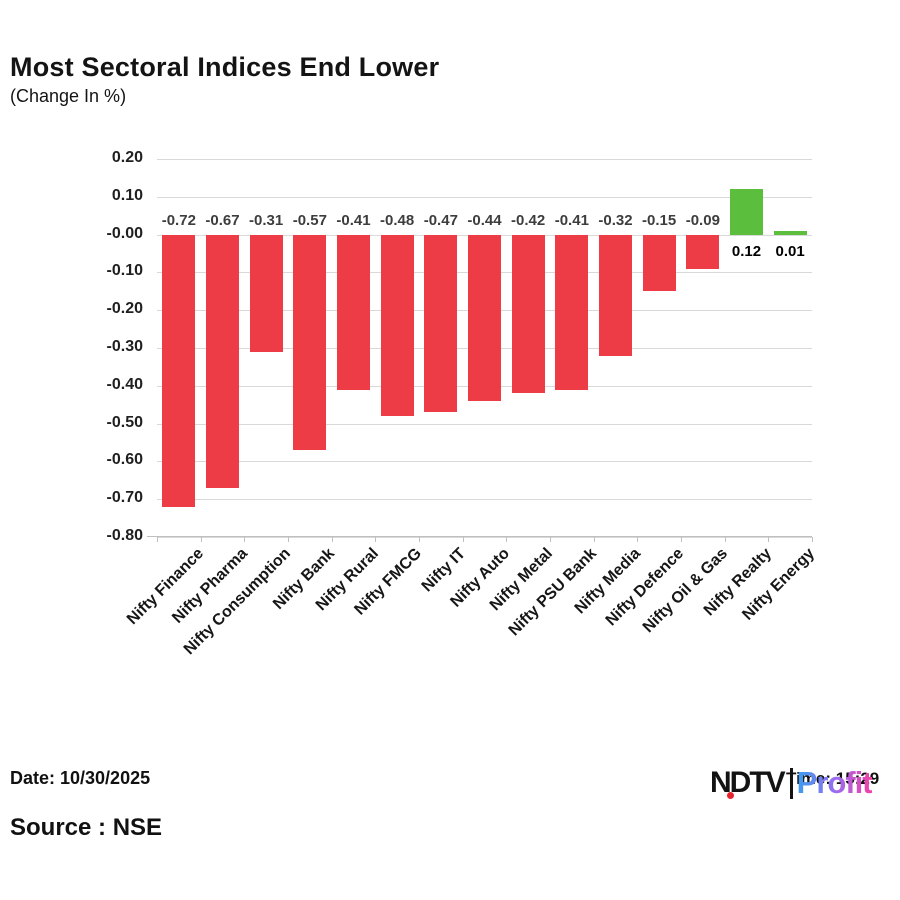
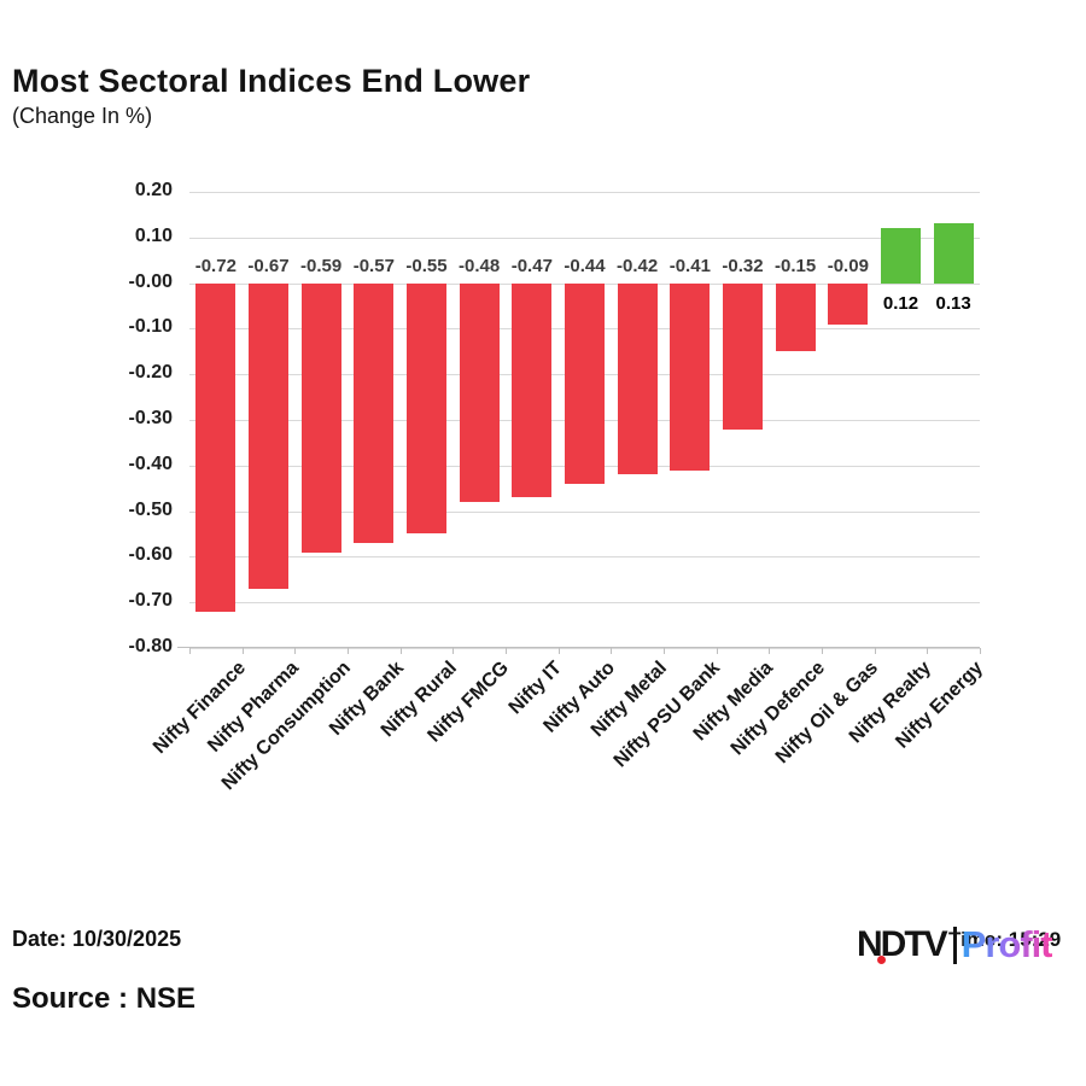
Nifty Consumption: -0.31 -> -0.59
Nifty Rural: -0.41 -> -0.55
Nifty Energy: 0.01 -> 0.13
